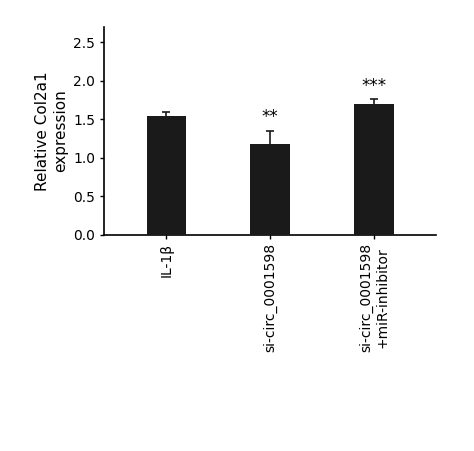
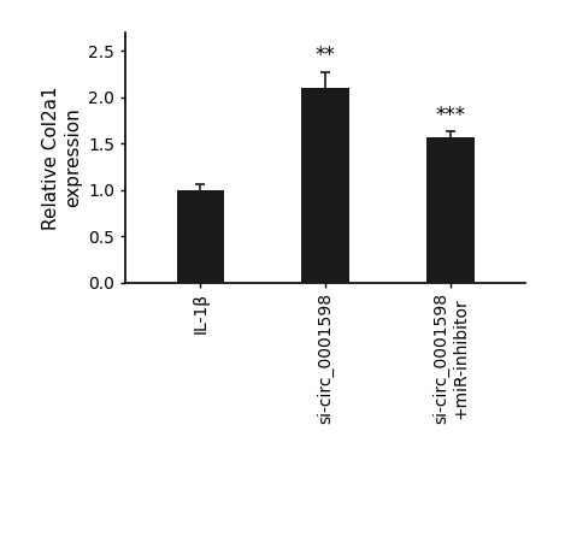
IL-1β: 1.54 -> 1.00
si-circ_0001598: 1.18 -> 2.10
si-circ_0001598 +miR-inhibitor: 1.70 -> 1.57
